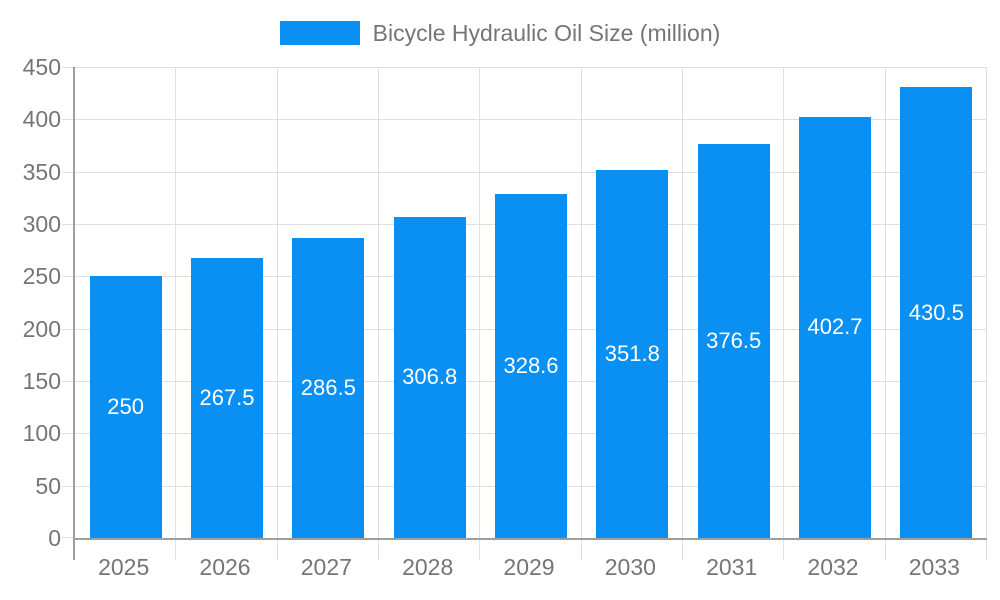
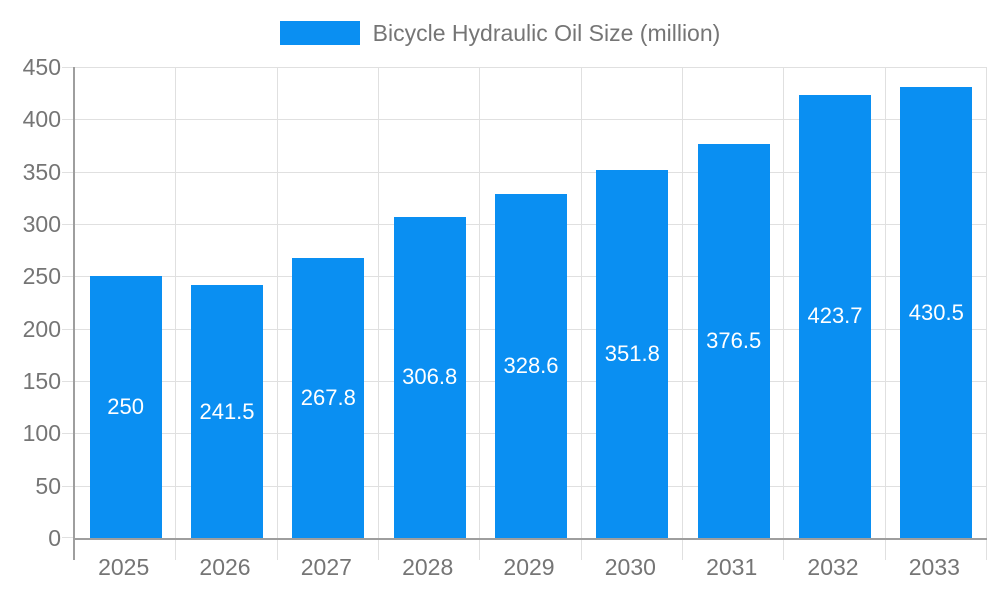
2026: 267.5 -> 241.5
2027: 286.5 -> 267.8
2032: 402.7 -> 423.7
